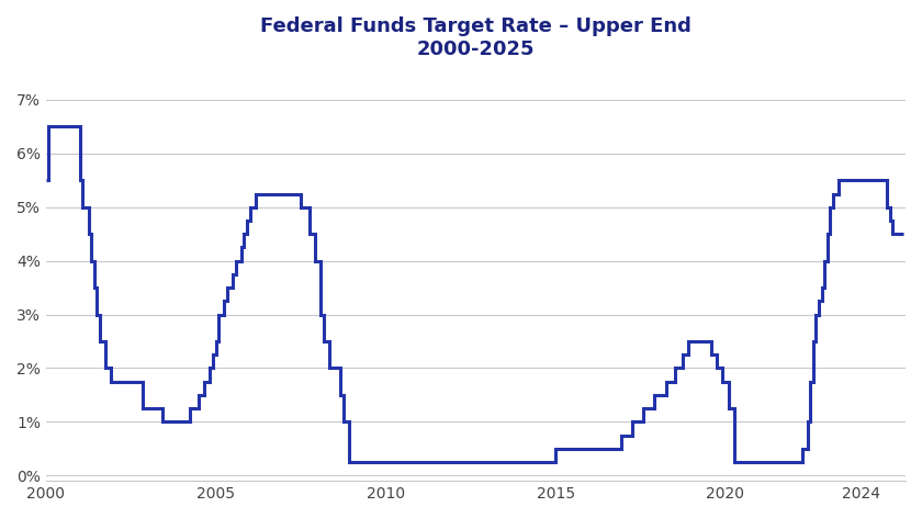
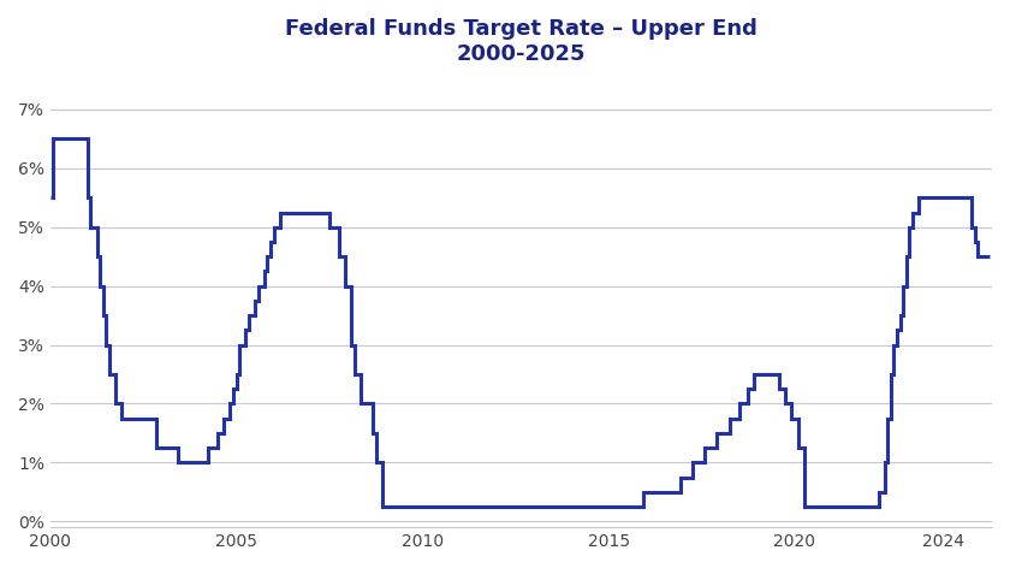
2015: 0.50% -> 0.25%
